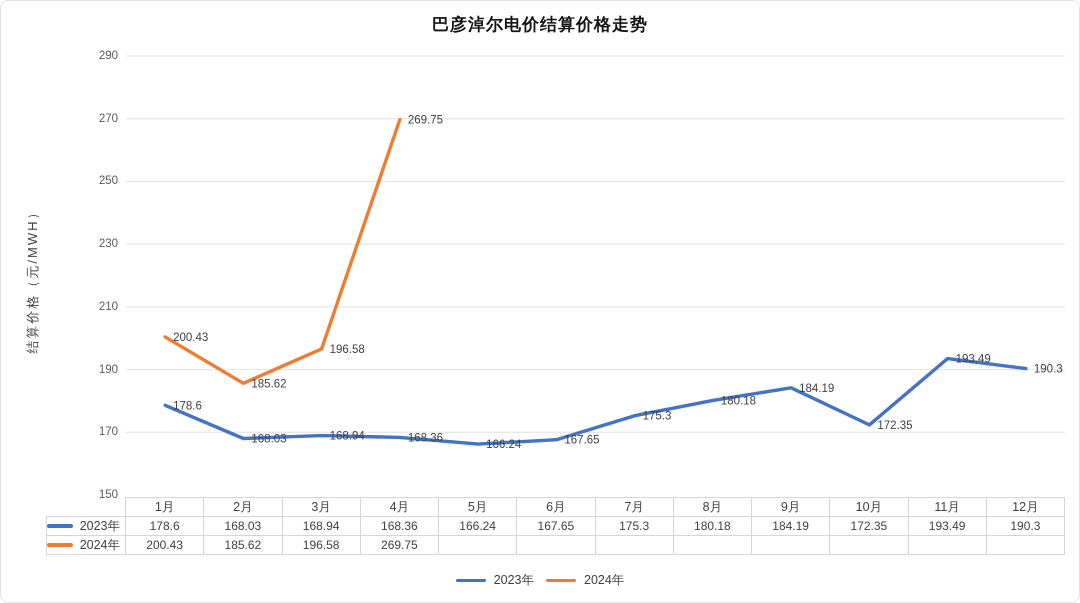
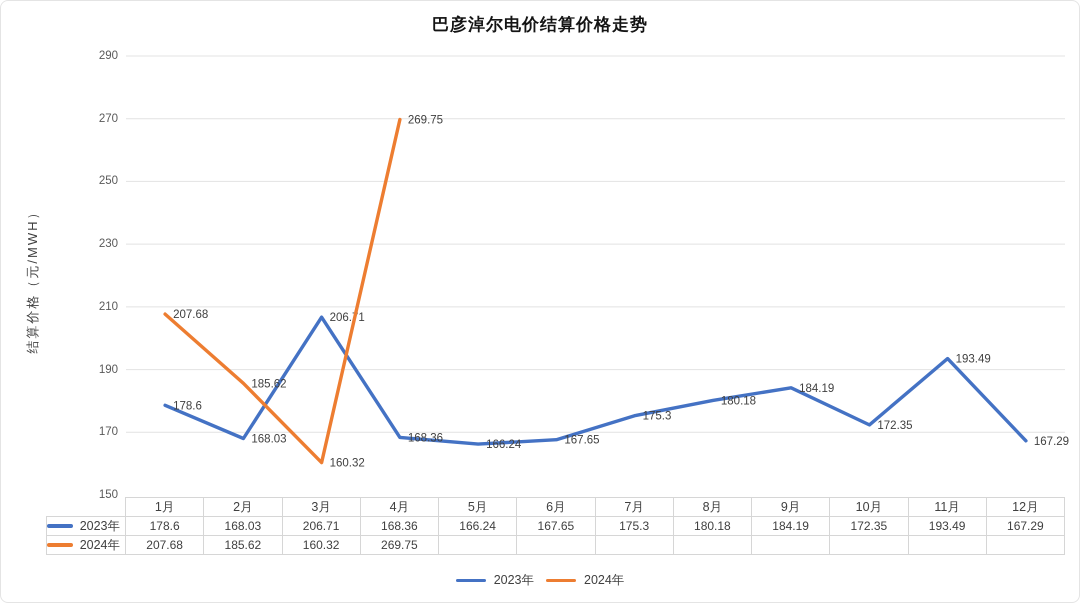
2024年/1月: 200.43 -> 207.68
2023年/3月: 168.94 -> 206.71
2024年/3月: 196.58 -> 160.32
2023年/12月: 190.3 -> 167.29
